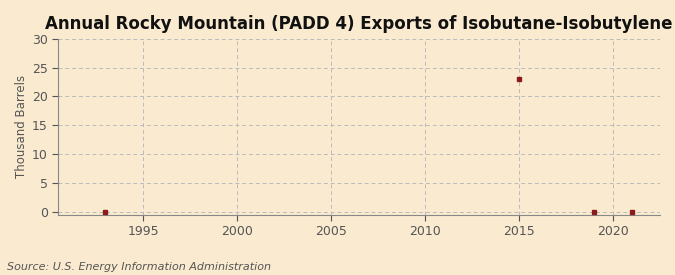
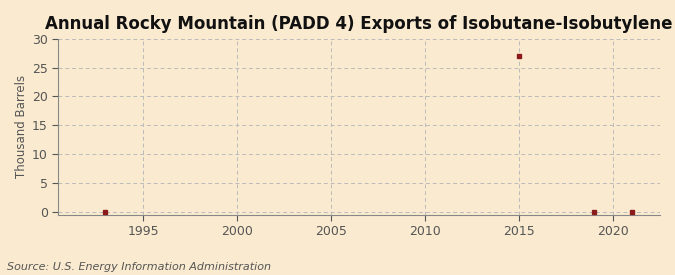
2015: 23 -> 27
